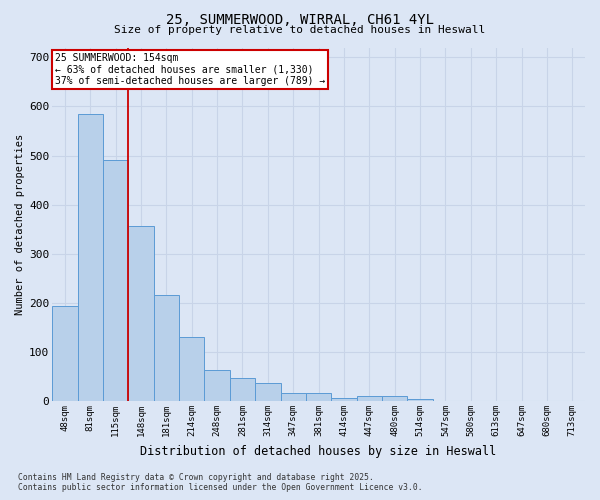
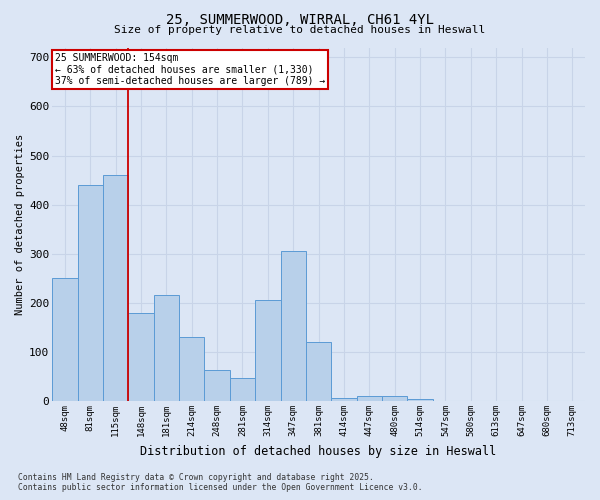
48sqm: 193 -> 250
81sqm: 585 -> 440
115sqm: 490 -> 460
148sqm: 357 -> 180
314sqm: 36 -> 205
347sqm: 17 -> 305
381sqm: 16 -> 120
